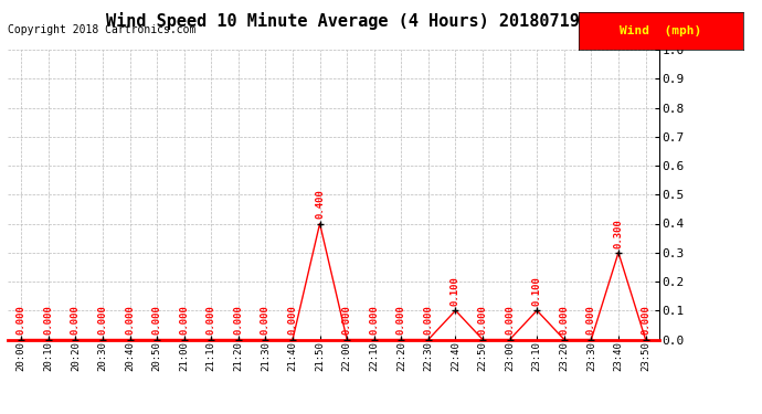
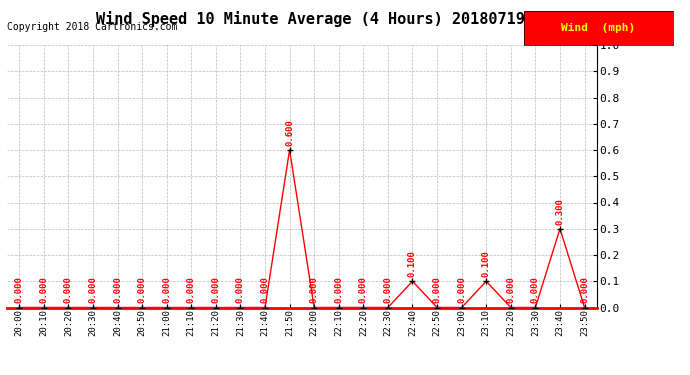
21:50: 0.400 -> 0.600
